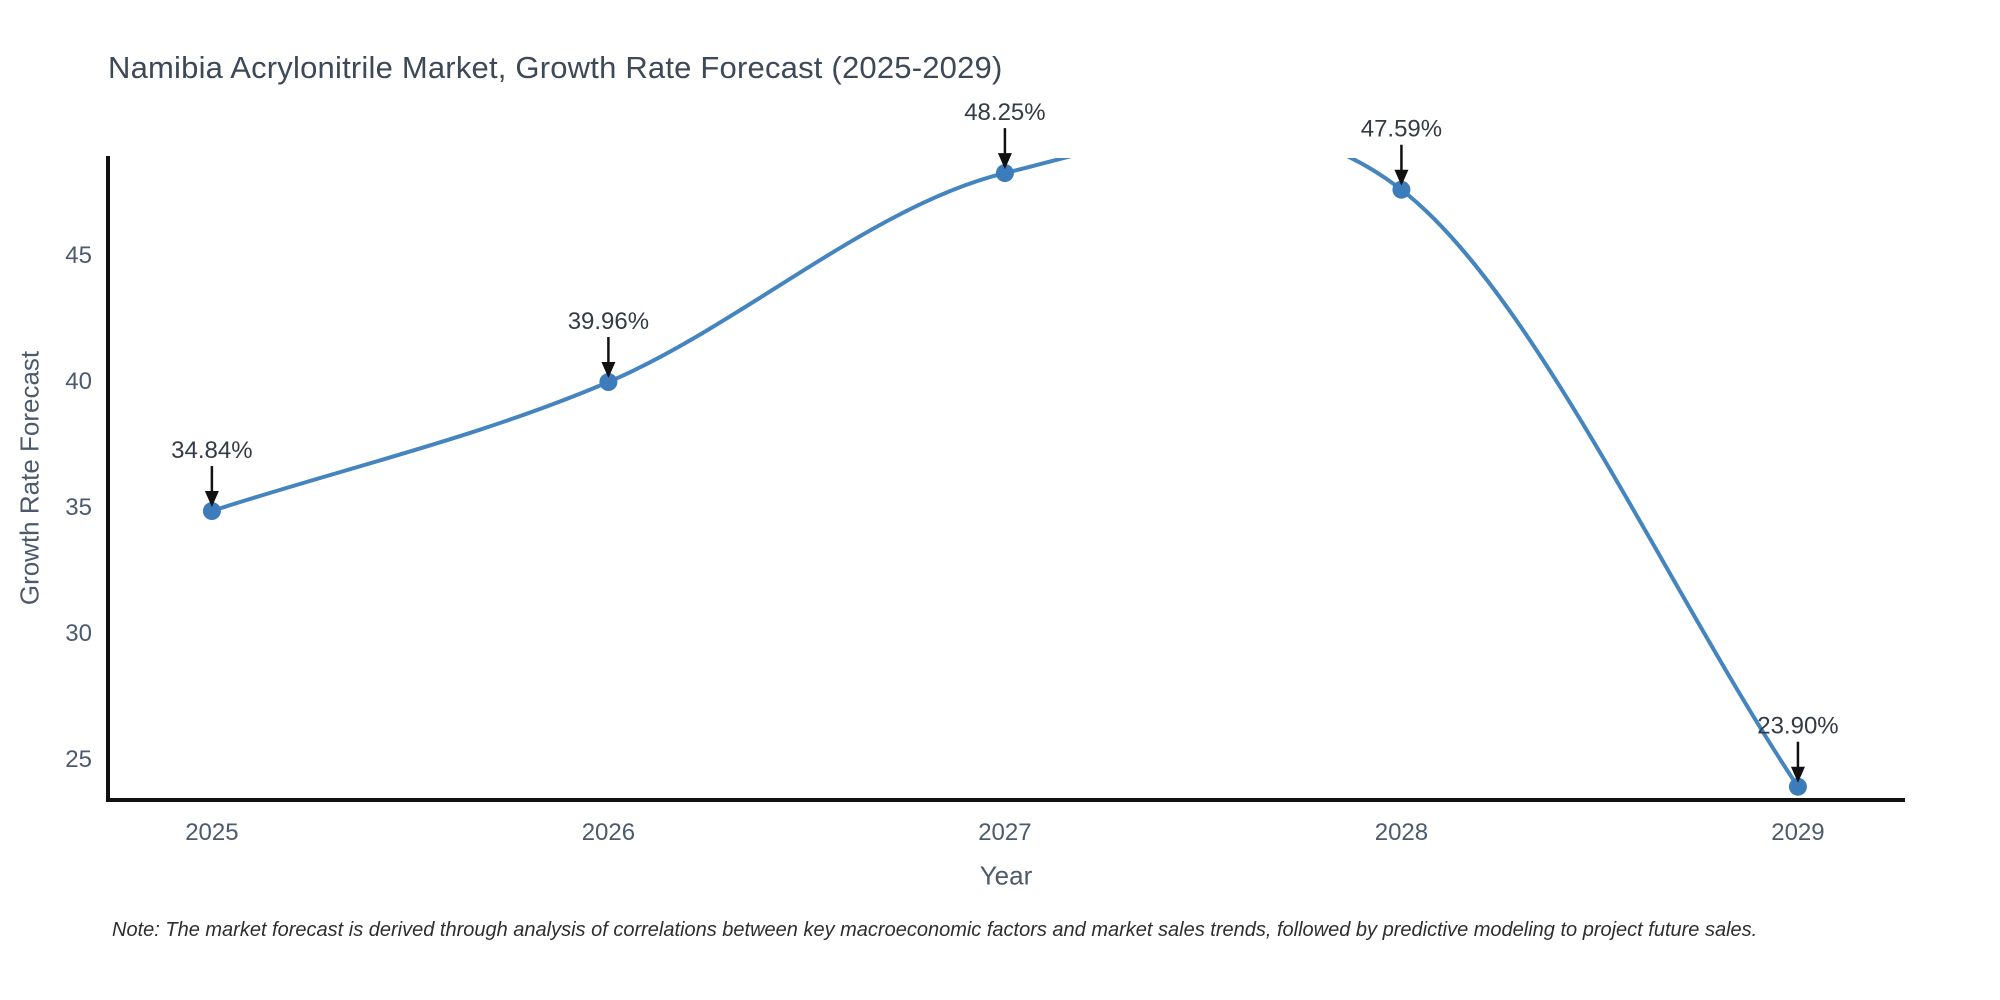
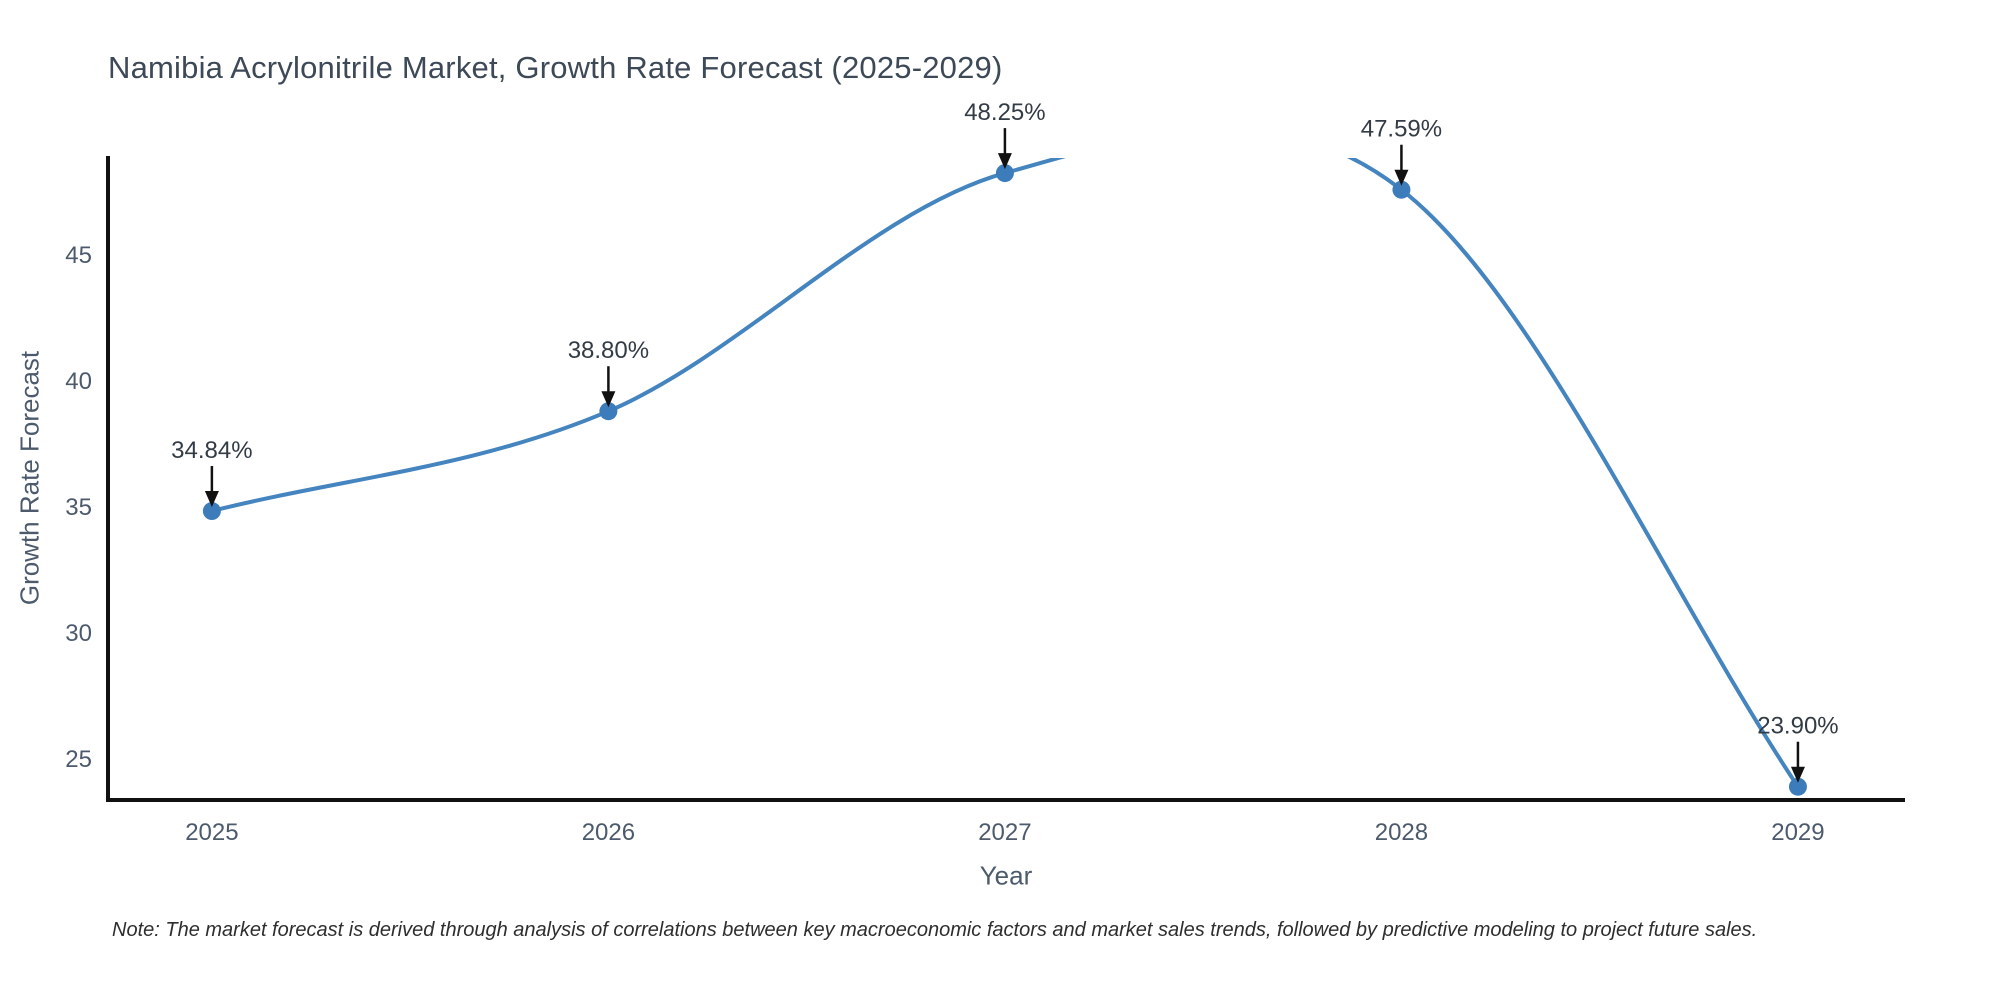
2026: 39.96% -> 38.80%
